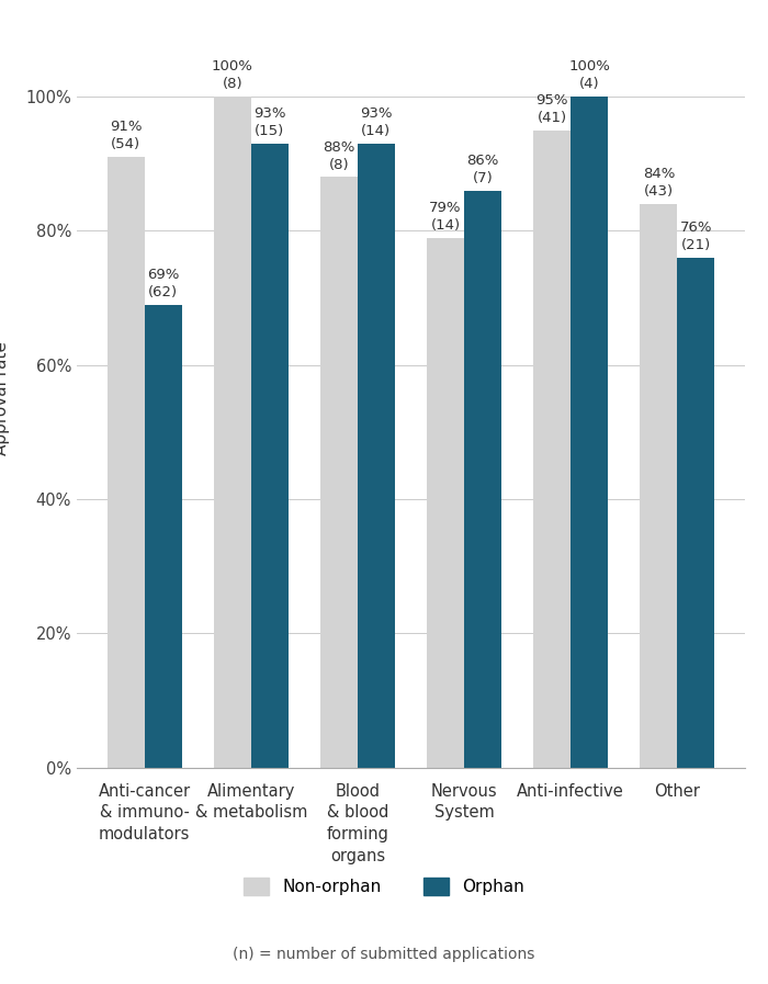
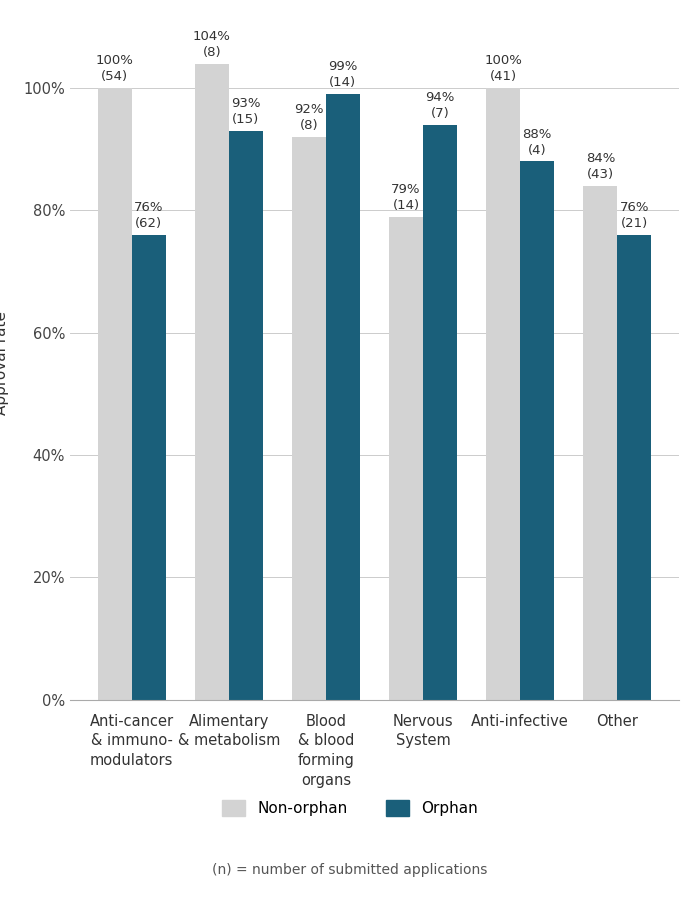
Non-orphan/Anti-cancer & immuno- modulators: 91% -> 100%
Orphan/Anti-cancer & immuno- modulators: 69% -> 76%
Non-orphan/Alimentary & metabolism: 100% -> 104%
Non-orphan/Blood & blood forming organs: 88% -> 92%
Orphan/Blood & blood forming organs: 93% -> 99%
Orphan/Nervous System: 86% -> 94%
Non-orphan/Anti-infective: 95% -> 100%
Orphan/Anti-infective: 100% -> 88%
